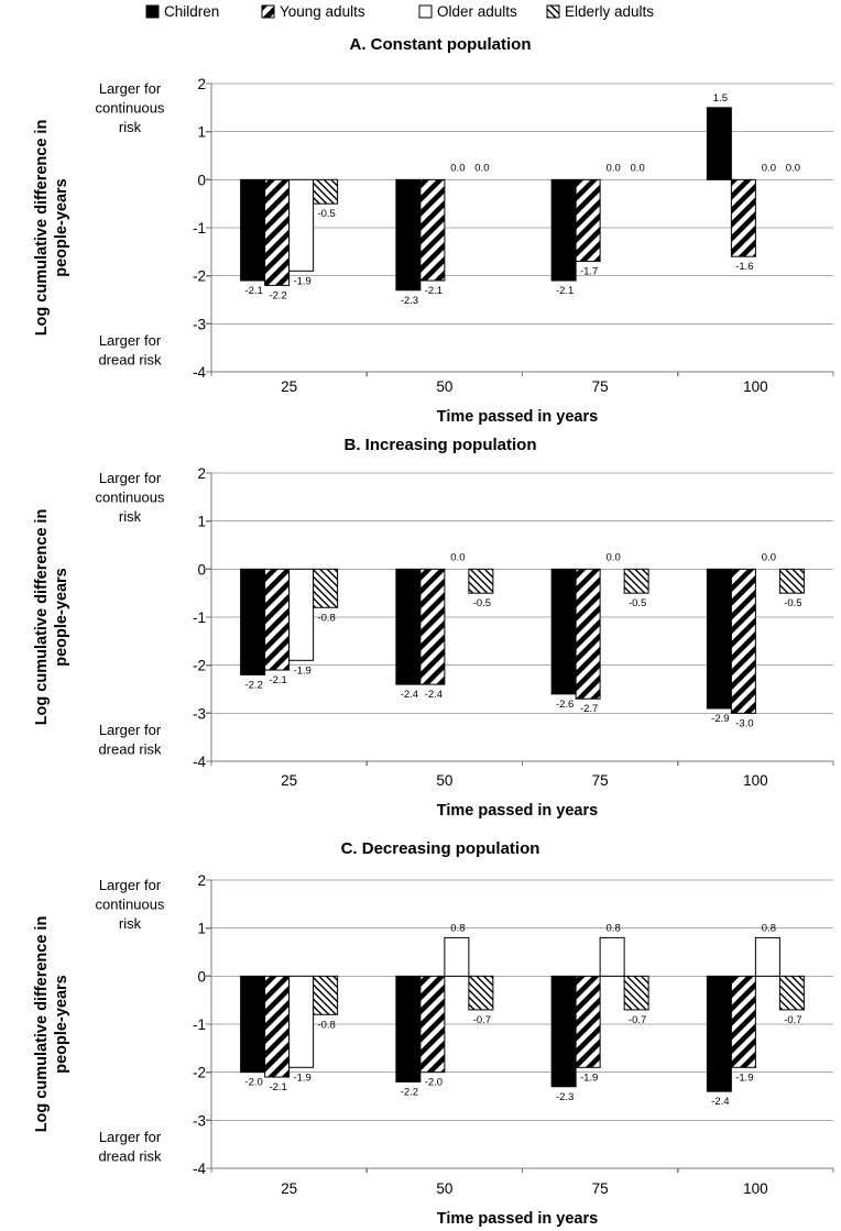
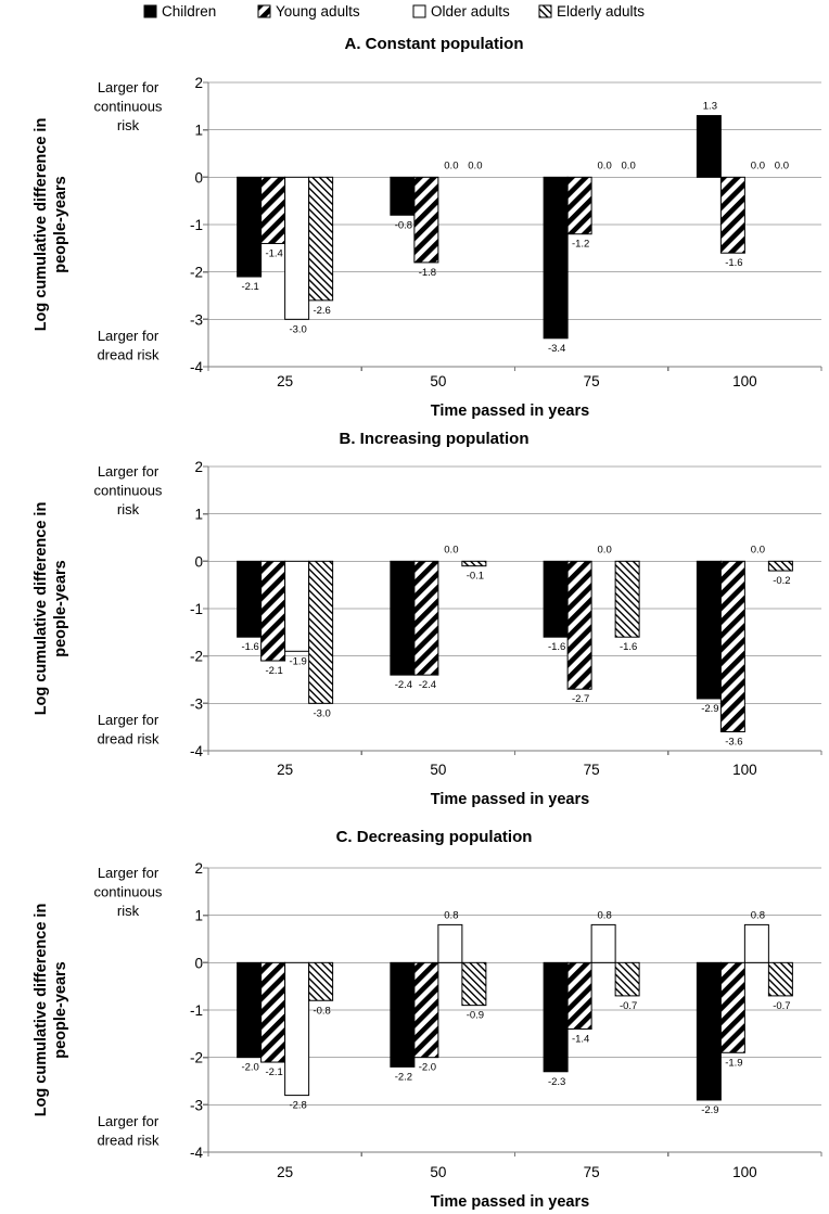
A. Constant population/Young adults/25: -2.2 -> -1.4
A. Constant population/Older adults/25: -1.9 -> -3.0
A. Constant population/Elderly adults/25: -0.5 -> -2.6
A. Constant population/Children/50: -2.3 -> -0.8
A. Constant population/Young adults/50: -2.1 -> -1.8
A. Constant population/Children/75: -2.1 -> -3.4
A. Constant population/Young adults/75: -1.7 -> -1.2
A. Constant population/Children/100: 1.5 -> 1.3
B. Increasing population/Children/25: -2.2 -> -1.6
B. Increasing population/Elderly adults/25: -0.8 -> -3.0
B. Increasing population/Elderly adults/50: -0.5 -> -0.1
B. Increasing population/Children/75: -2.6 -> -1.6
B. Increasing population/Elderly adults/75: -0.5 -> -1.6
B. Increasing population/Young adults/100: -3.0 -> -3.6
B. Increasing population/Elderly adults/100: -0.5 -> -0.2
C. Decreasing population/Older adults/25: -1.9 -> -2.8
C. Decreasing population/Elderly adults/50: -0.7 -> -0.9
C. Decreasing population/Young adults/75: -1.9 -> -1.4
C. Decreasing population/Children/100: -2.4 -> -2.9
